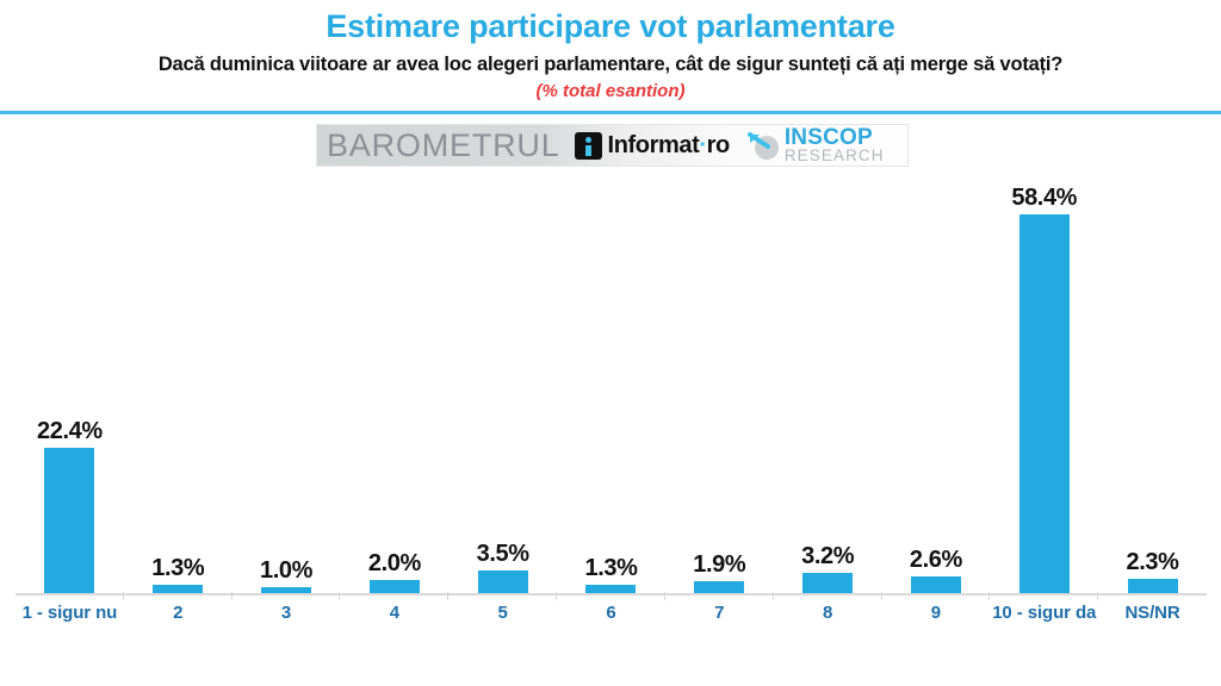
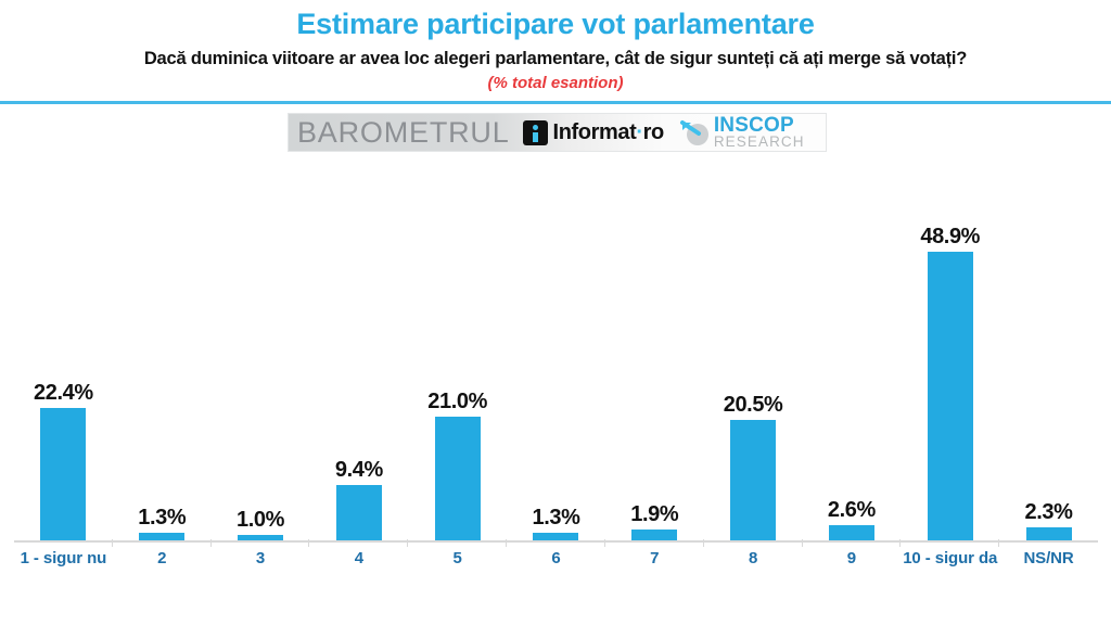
4: 2.0% -> 9.4%
5: 3.5% -> 21.0%
8: 3.2% -> 20.5%
10 - sigur da: 58.4% -> 48.9%
